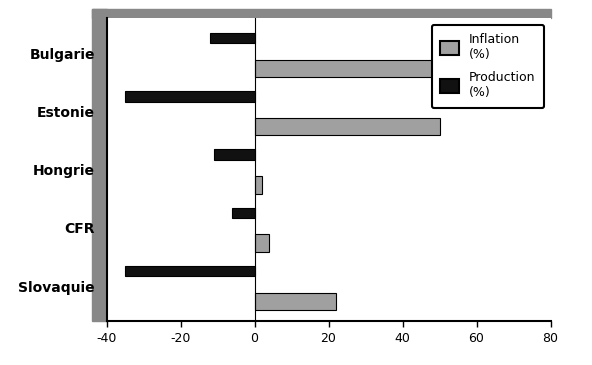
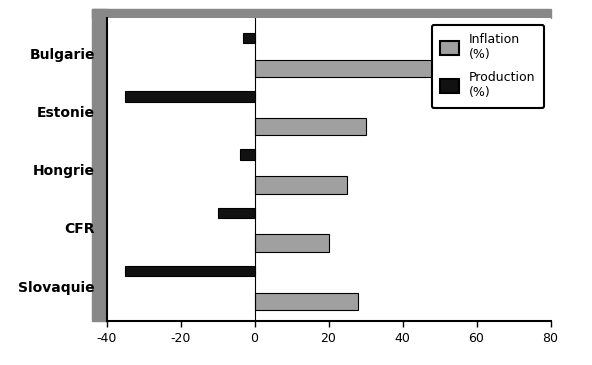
Production (%)/Bulgarie: -12 -> -3
Inflation (%)/Estonie: 50 -> 30
Production (%)/Hongrie: -11 -> -4
Inflation (%)/Hongrie: 2 -> 25
Production (%)/CFR: -6 -> -10
Inflation (%)/CFR: 4 -> 20
Inflation (%)/Slovaquie: 22 -> 28
